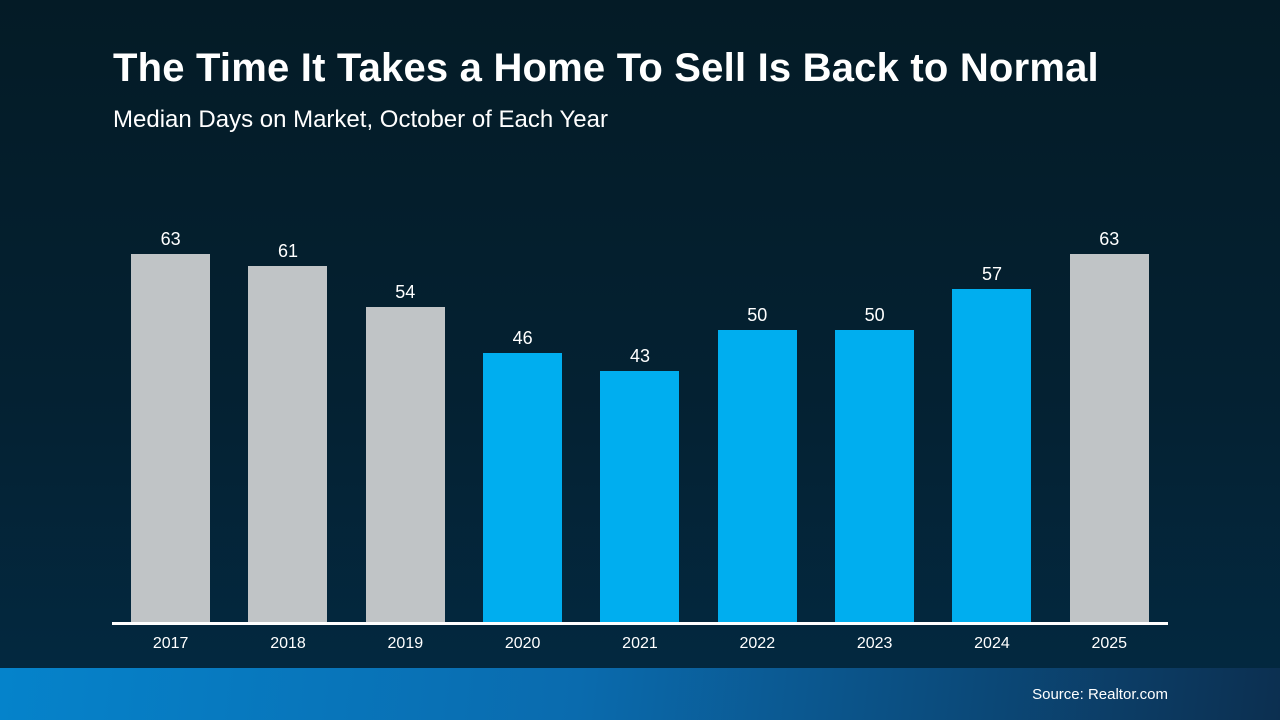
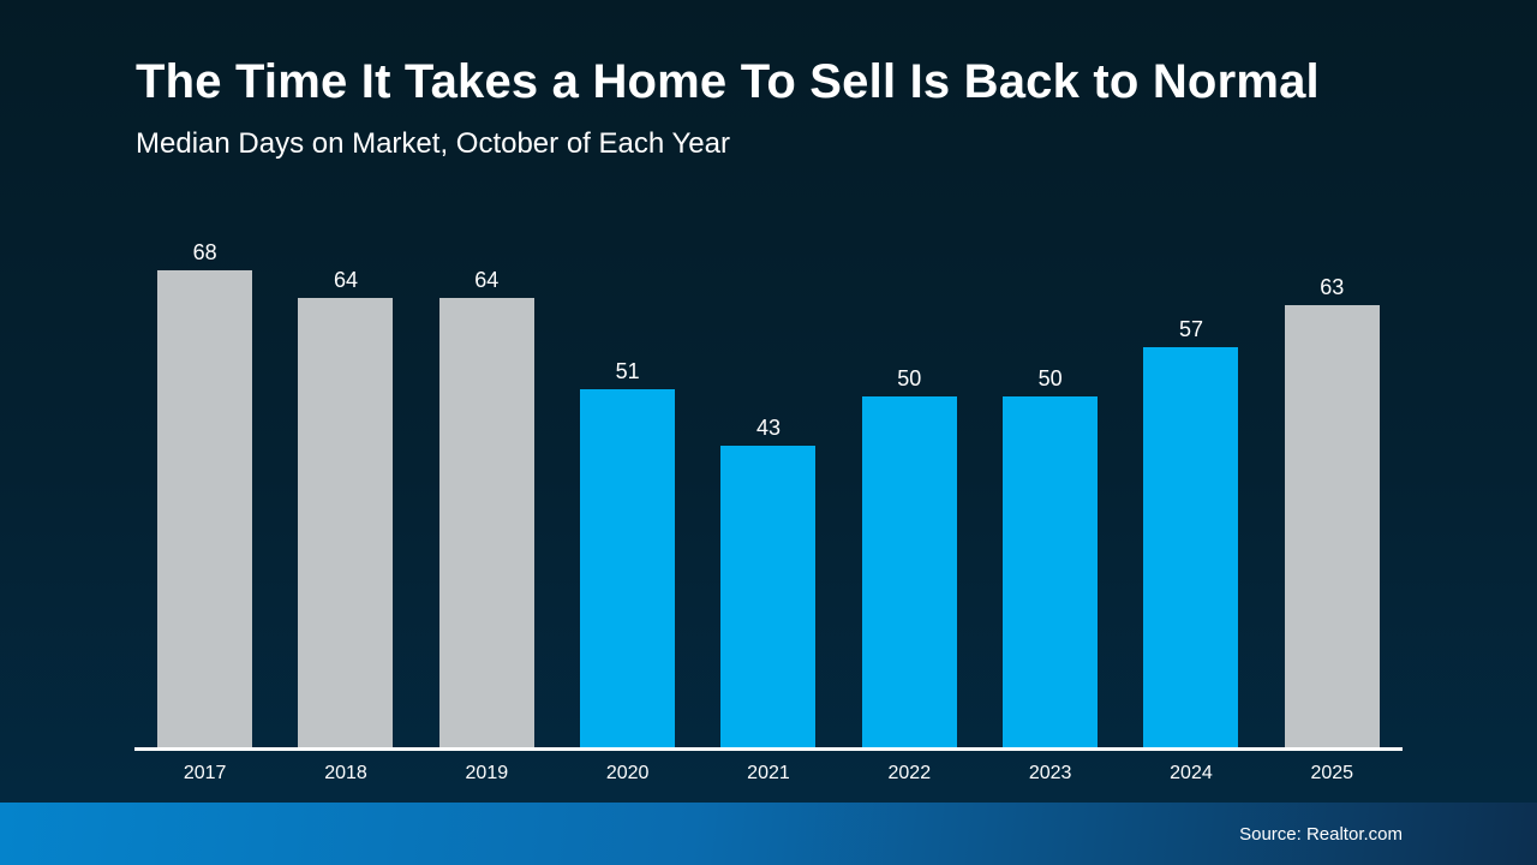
2017: 63 -> 68
2018: 61 -> 64
2019: 54 -> 64
2020: 46 -> 51
